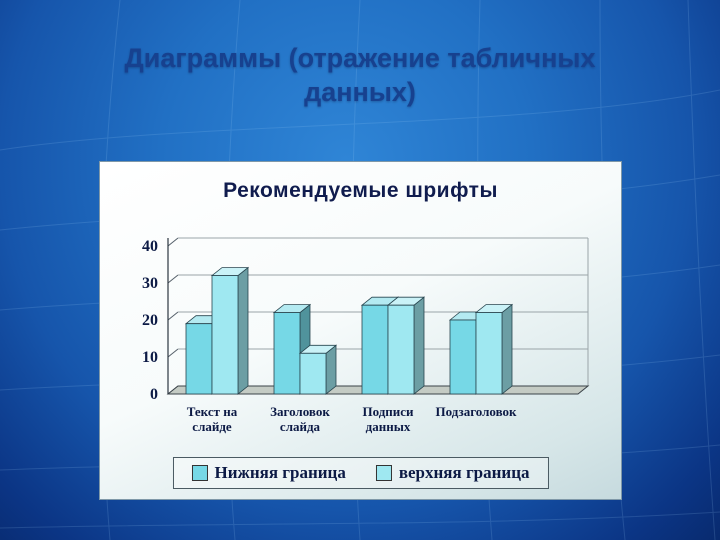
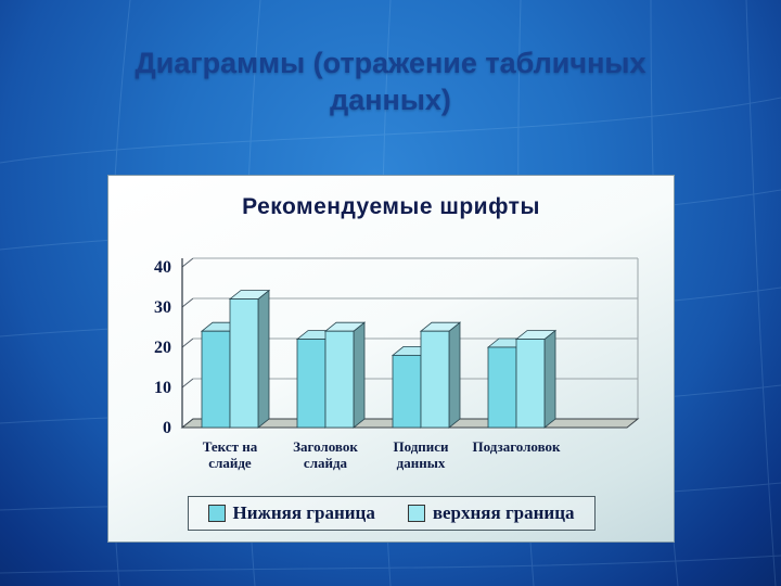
Нижняя граница/Текст на слайде: 19 -> 24
верхняя граница/Заголовок слайда: 11 -> 24
Нижняя граница/Подписи данных: 24 -> 18
